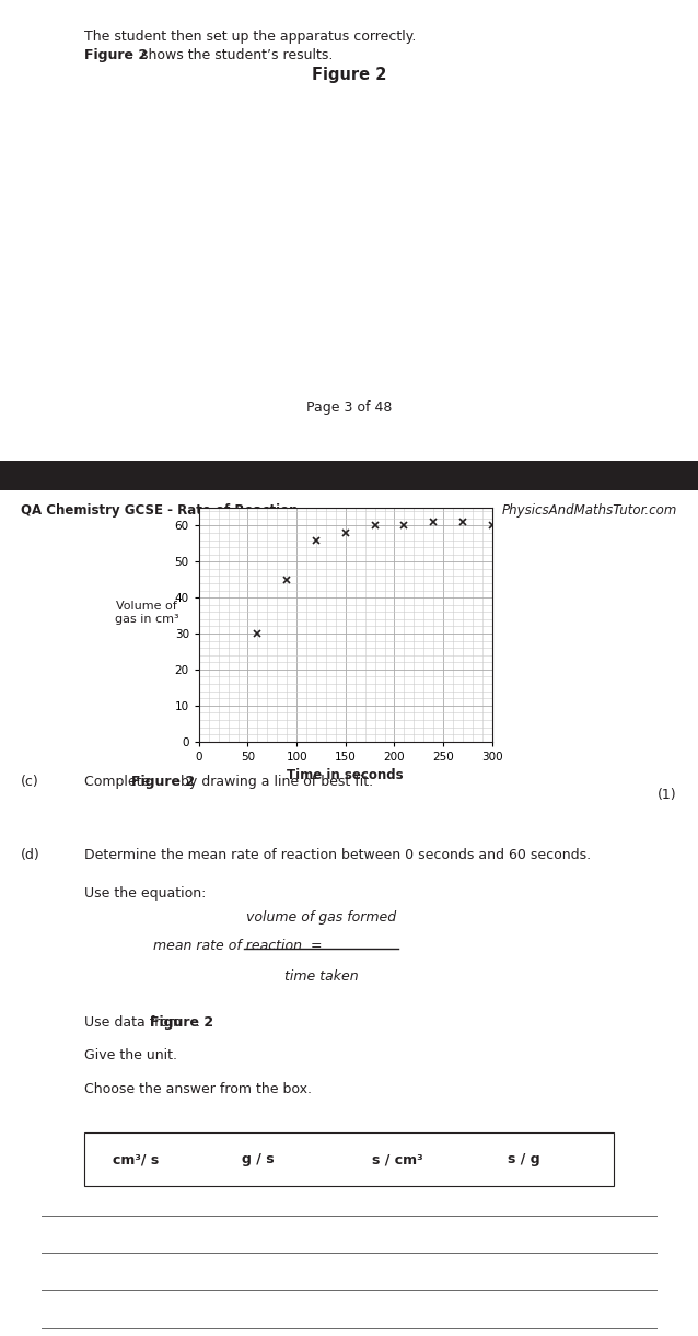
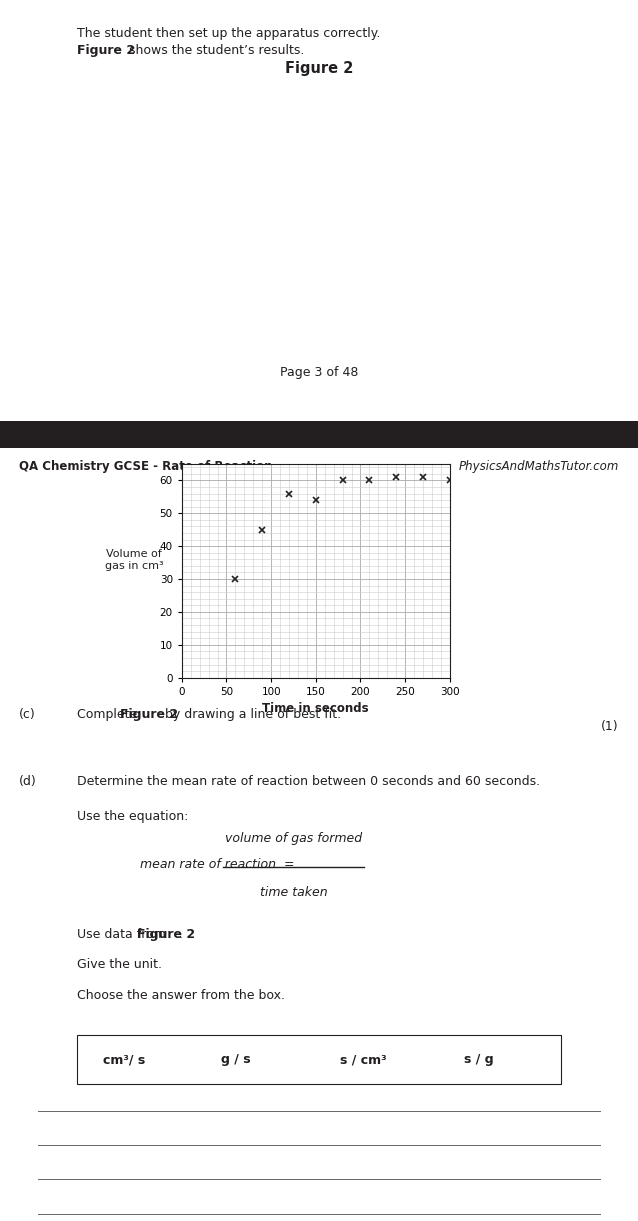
150: 58 -> 54
